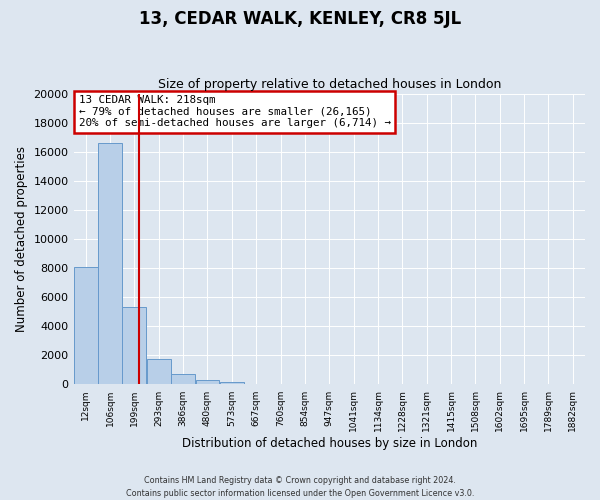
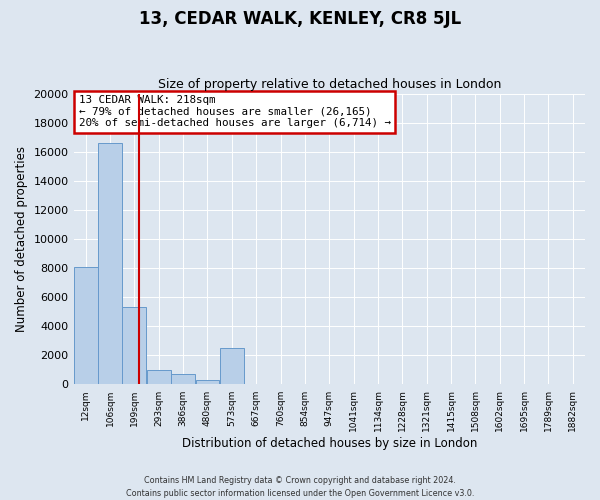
293sqm: 1800 -> 1000
573sqm: 200 -> 2500
